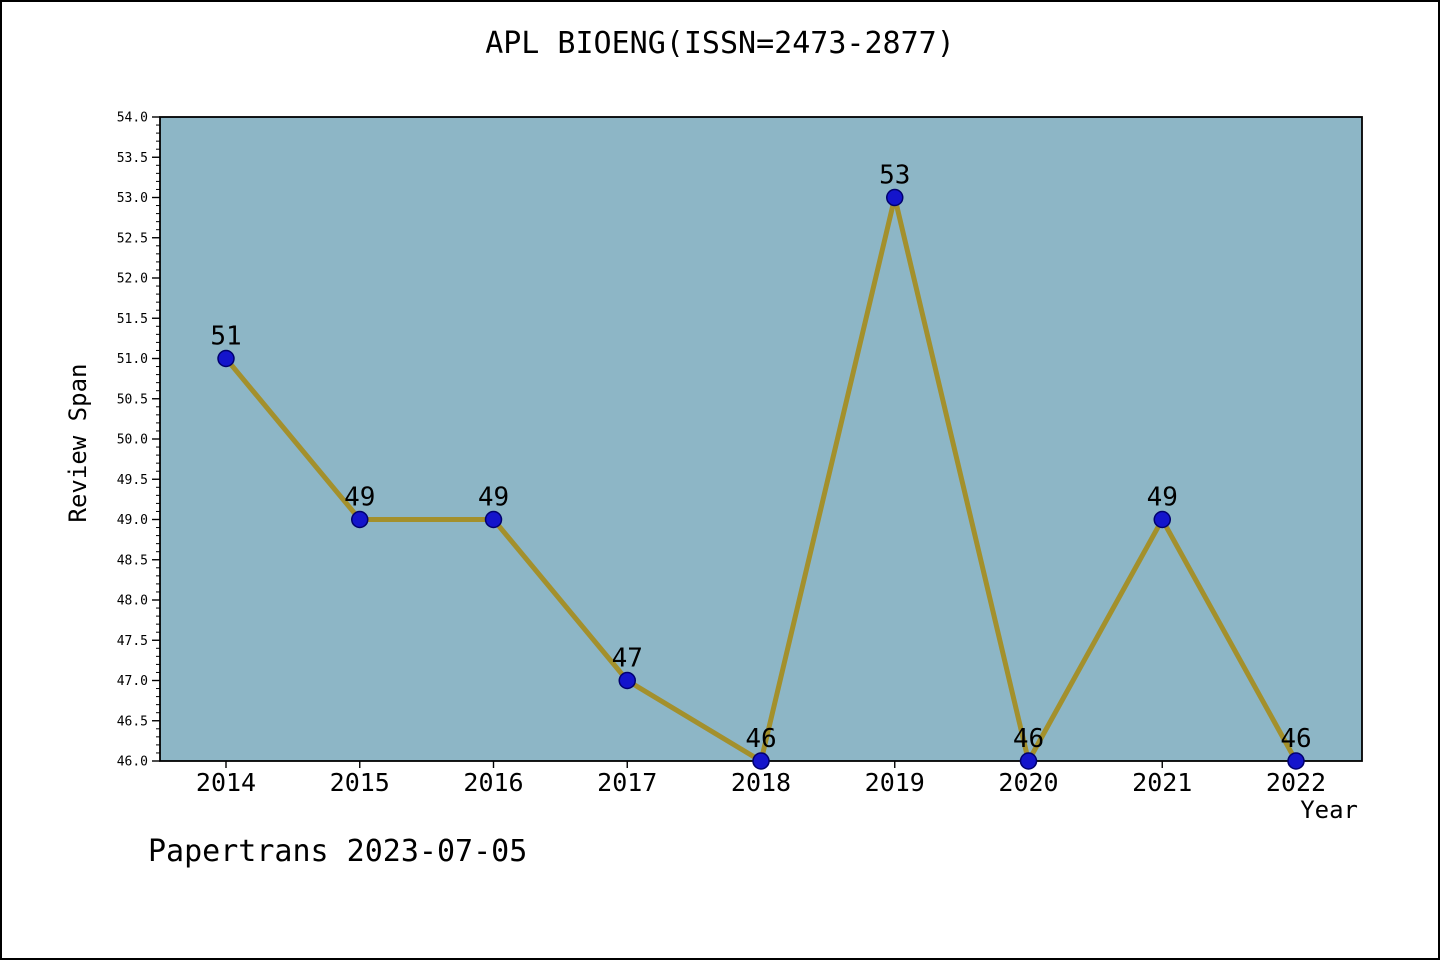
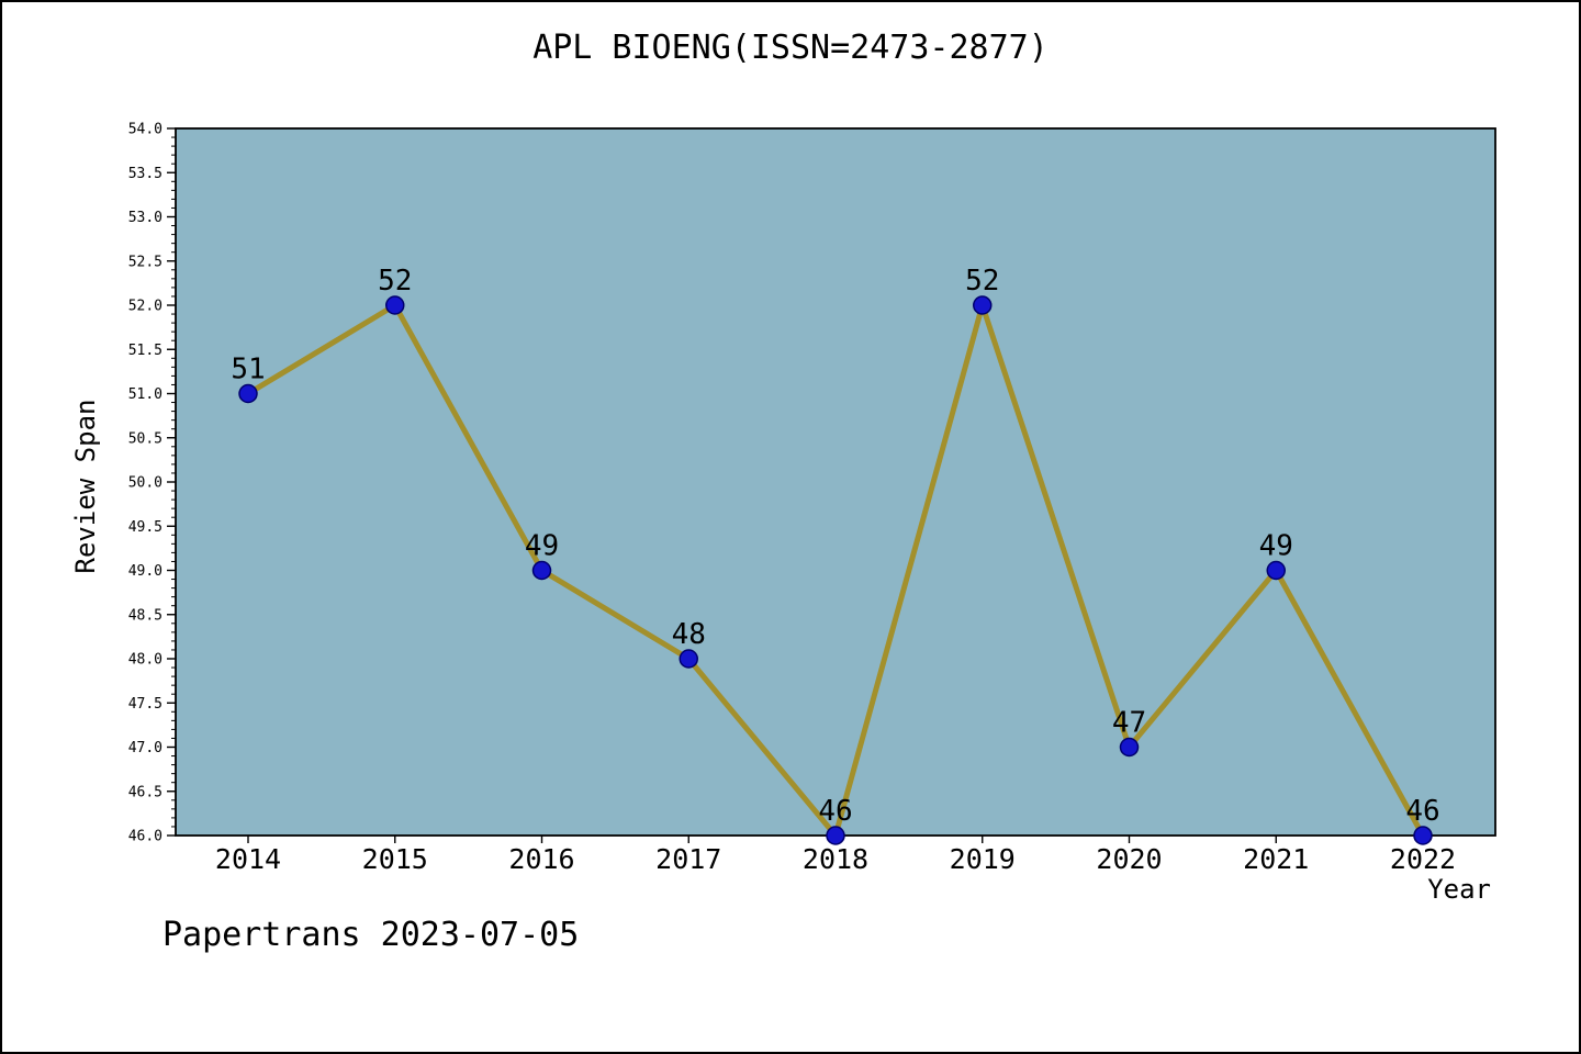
2015: 49 -> 52
2017: 47 -> 48
2019: 53 -> 52
2020: 46 -> 47
